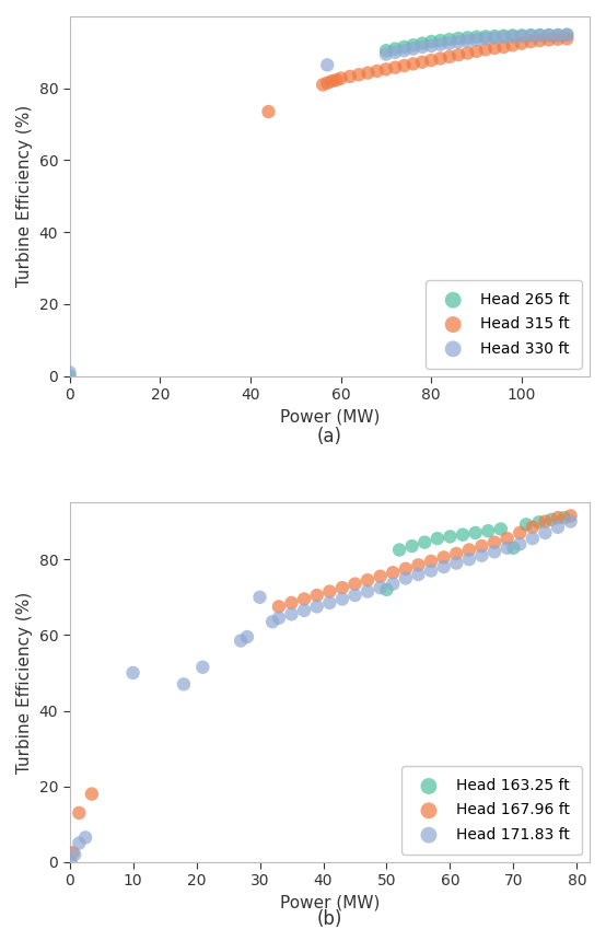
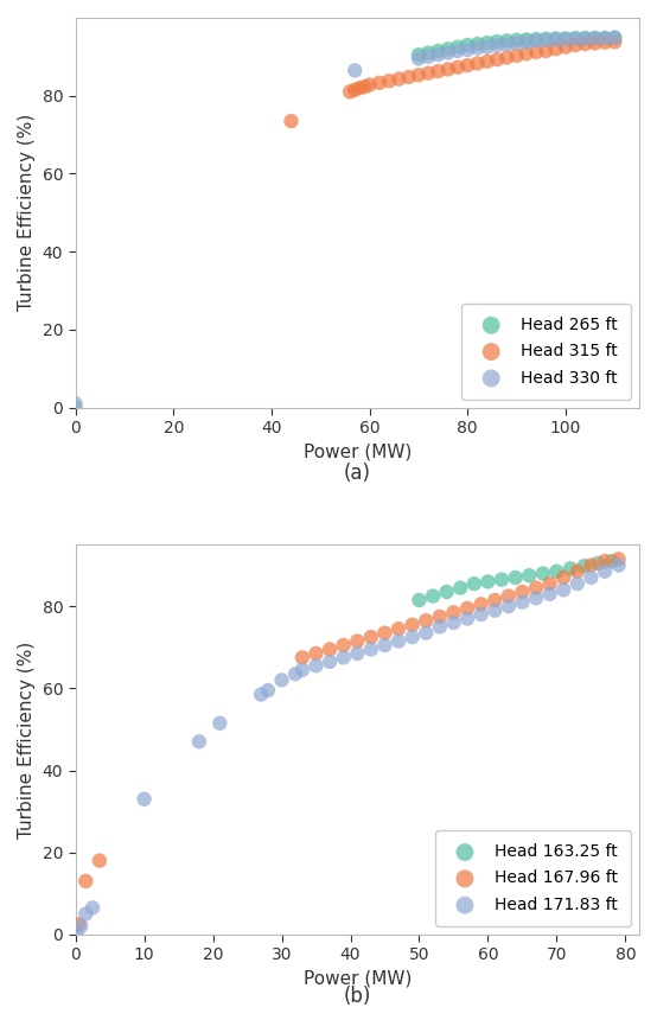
Head 171.83 ft/10: 50.0 -> 33.0
Head 171.83 ft/30: 70.0 -> 62.0
Head 163.25 ft/50: 72.0 -> 81.5
Head 163.25 ft/70: 83.0 -> 88.5
